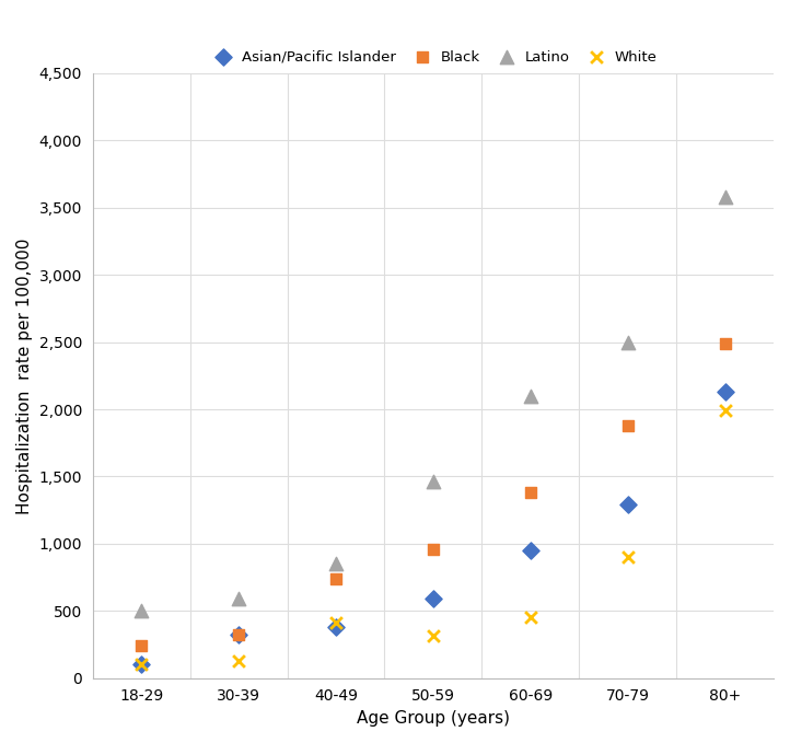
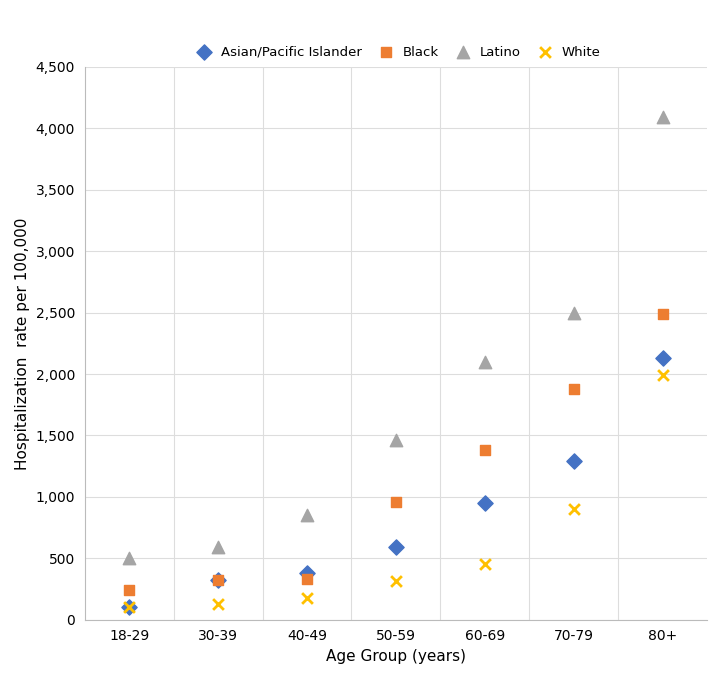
Black/40-49: 740 -> 330
White/40-49: 410 -> 180
Latino/80+: 3,580 -> 4,090
